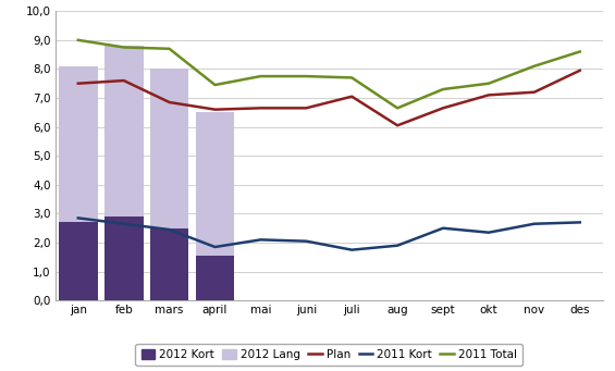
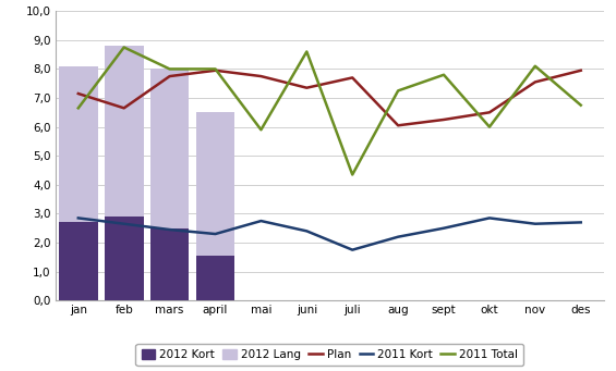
Plan/jan: 7,50 -> 7,15
2011 Total/jan: 9,00 -> 6,65
Plan/feb: 7,60 -> 6,65
Plan/mars: 6,85 -> 7,75
2011 Total/mars: 8,70 -> 8,00
Plan/april: 6,60 -> 7,95
2011 Kort/april: 1,85 -> 2,30
2011 Total/april: 7,45 -> 8,00
Plan/mai: 6,65 -> 7,75
2011 Kort/mai: 2,10 -> 2,75
2011 Total/mai: 7,75 -> 5,90
Plan/juni: 6,65 -> 7,35
2011 Kort/juni: 2,05 -> 2,40
2011 Total/juni: 7,75 -> 8,60
Plan/juli: 7,05 -> 7,70
2011 Total/juli: 7,70 -> 4,35
2011 Kort/aug: 1,90 -> 2,20
2011 Total/aug: 6,65 -> 7,25
Plan/sept: 6,65 -> 6,25
2011 Total/sept: 7,30 -> 7,80
Plan/okt: 7,10 -> 6,50
2011 Kort/okt: 2,35 -> 2,85
2011 Total/okt: 7,50 -> 6,00
Plan/nov: 7,20 -> 7,55
2011 Total/des: 8,60 -> 6,75
